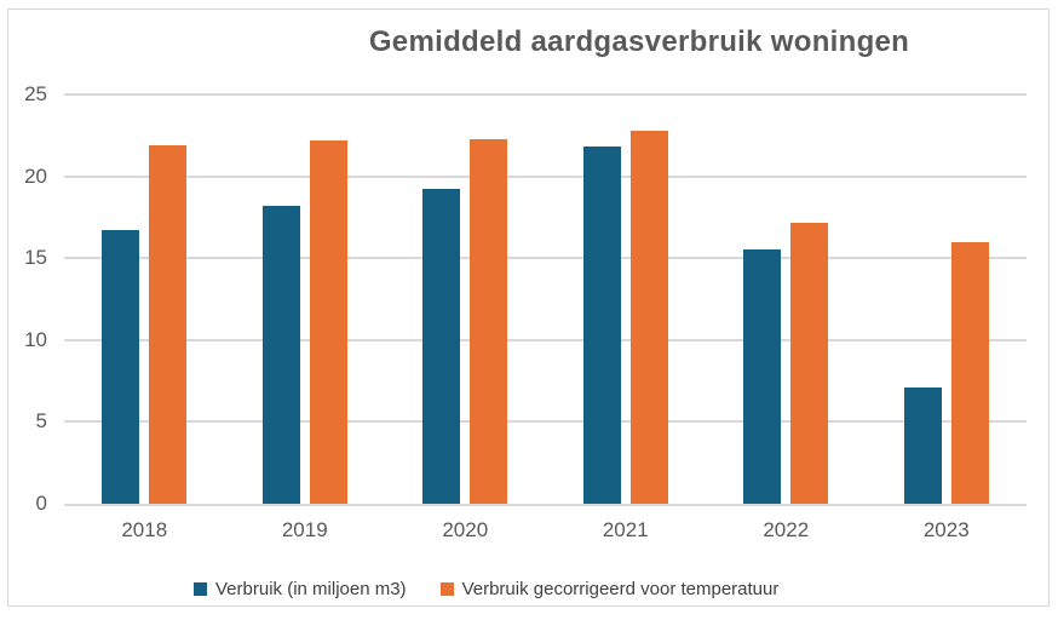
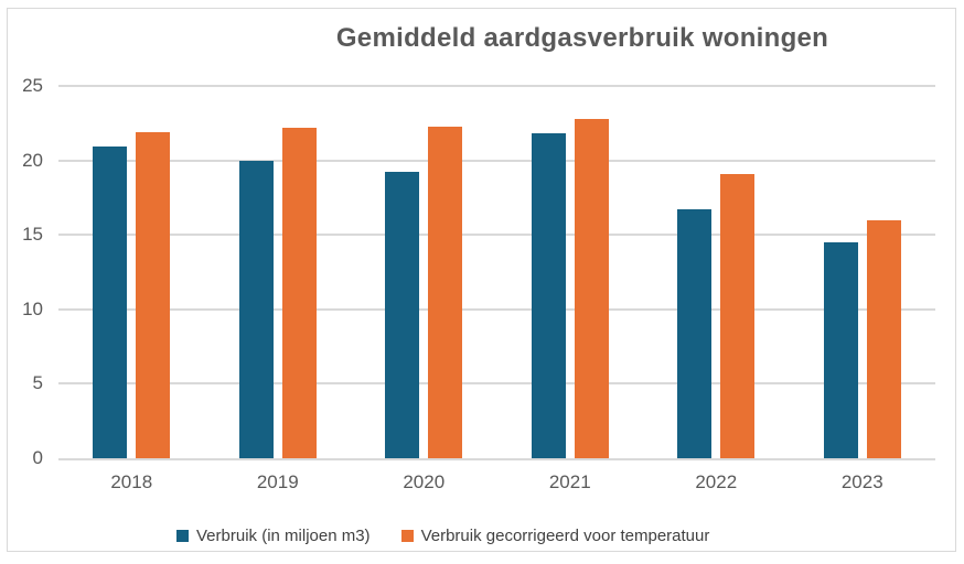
Verbruik (in miljoen m3)/2018: 16.7 -> 20.9
Verbruik (in miljoen m3)/2019: 18.2 -> 20.0
Verbruik (in miljoen m3)/2022: 15.5 -> 16.7
Verbruik gecorrigeerd voor temperatuur/2022: 17.2 -> 19.1
Verbruik (in miljoen m3)/2023: 7.1 -> 14.5
